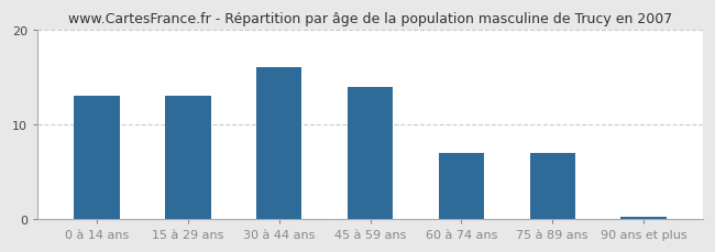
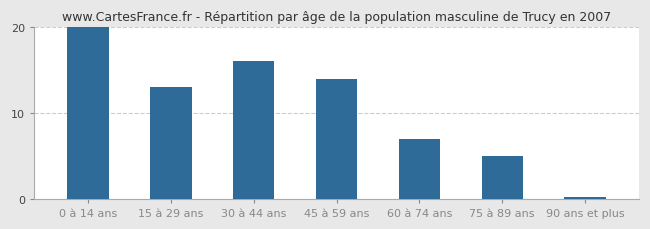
0 à 14 ans: 13.0 -> 20.0
75 à 89 ans: 7.0 -> 5.0
